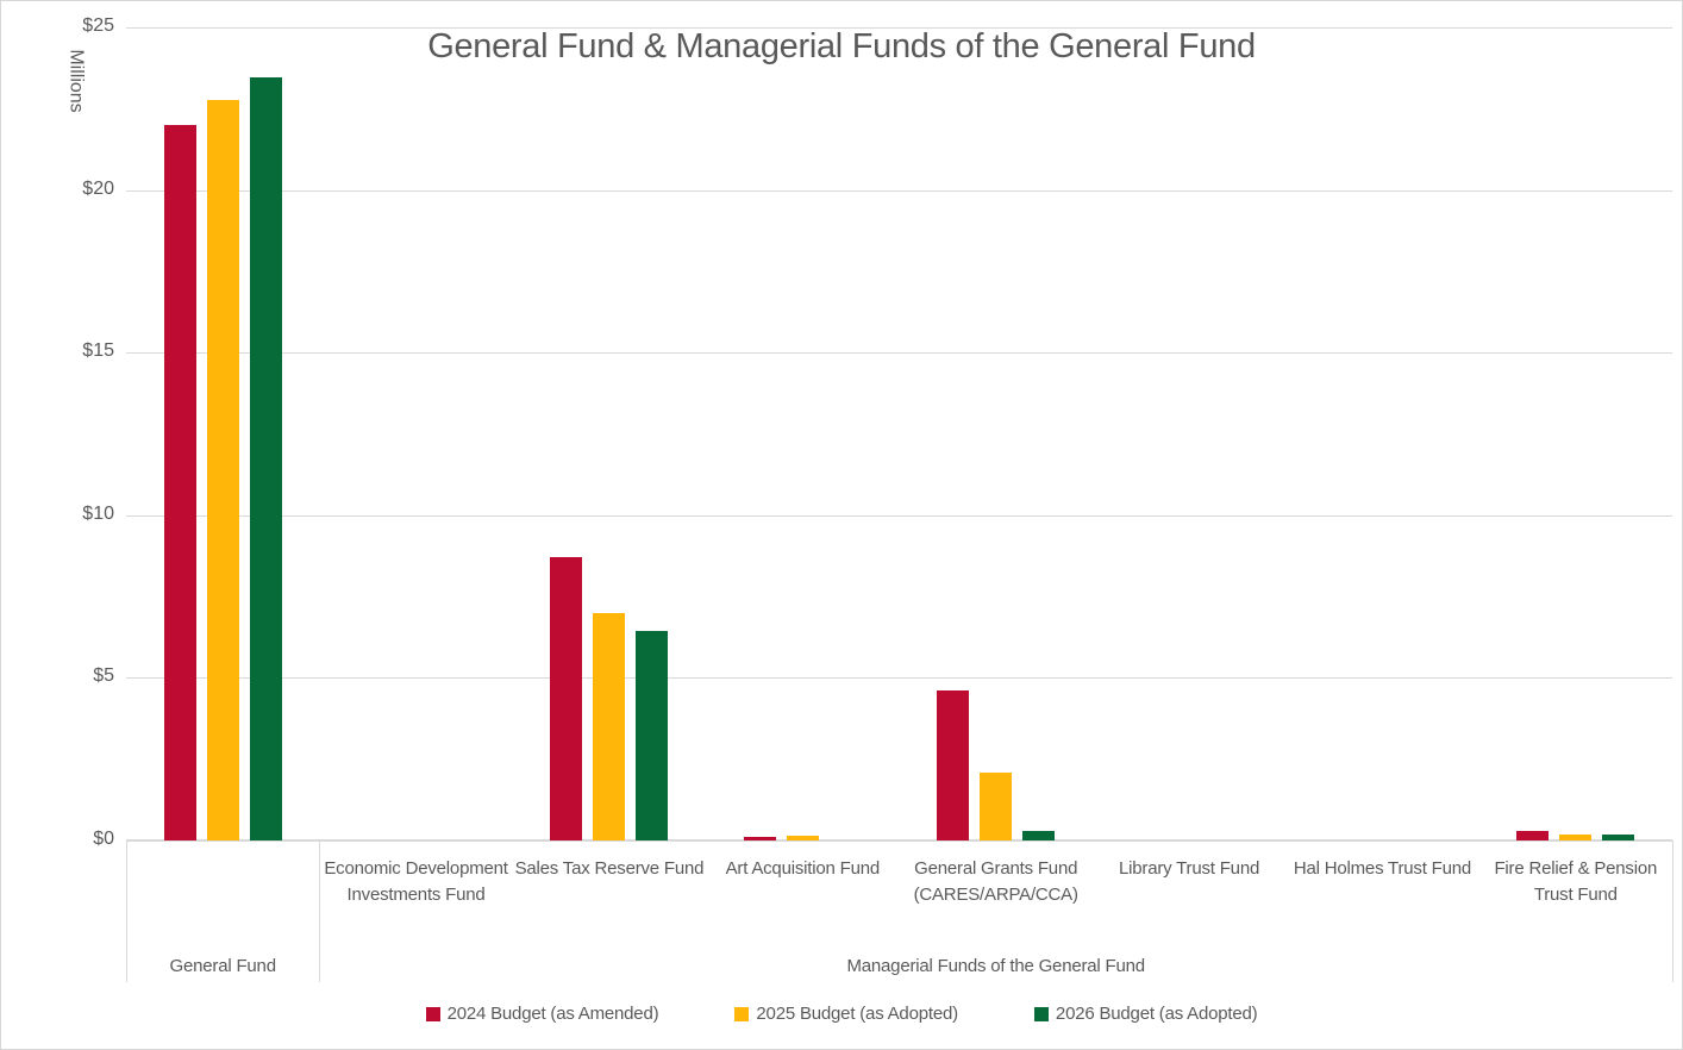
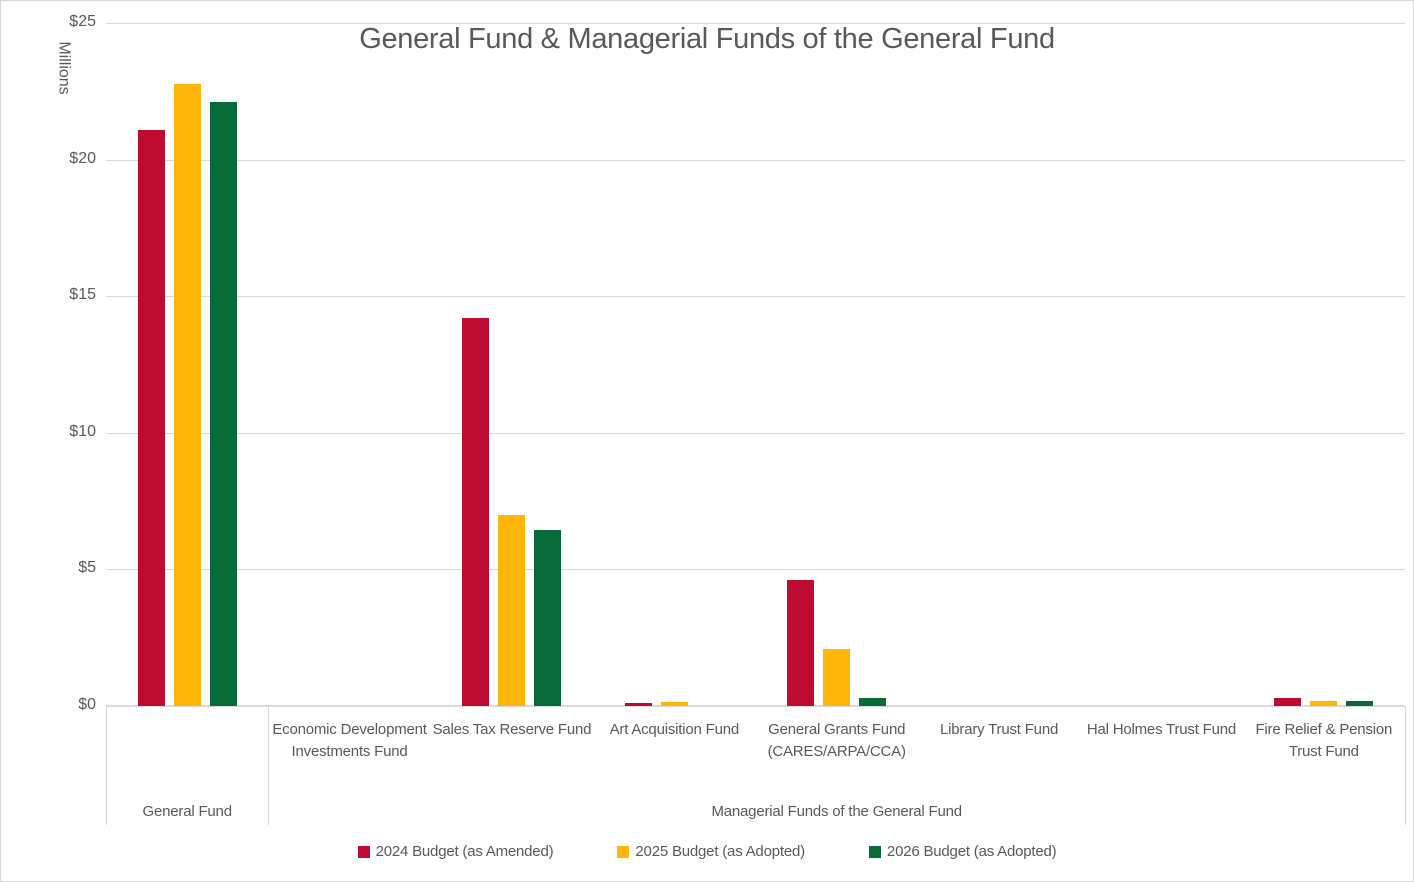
2024 Budget (as Amended)/General Fund: $22.0 -> $21.1
2026 Budget (as Adopted)/General Fund: $23.4 -> $22.1
2024 Budget (as Amended)/Sales Tax Reserve Fund: $8.7 -> $14.2
